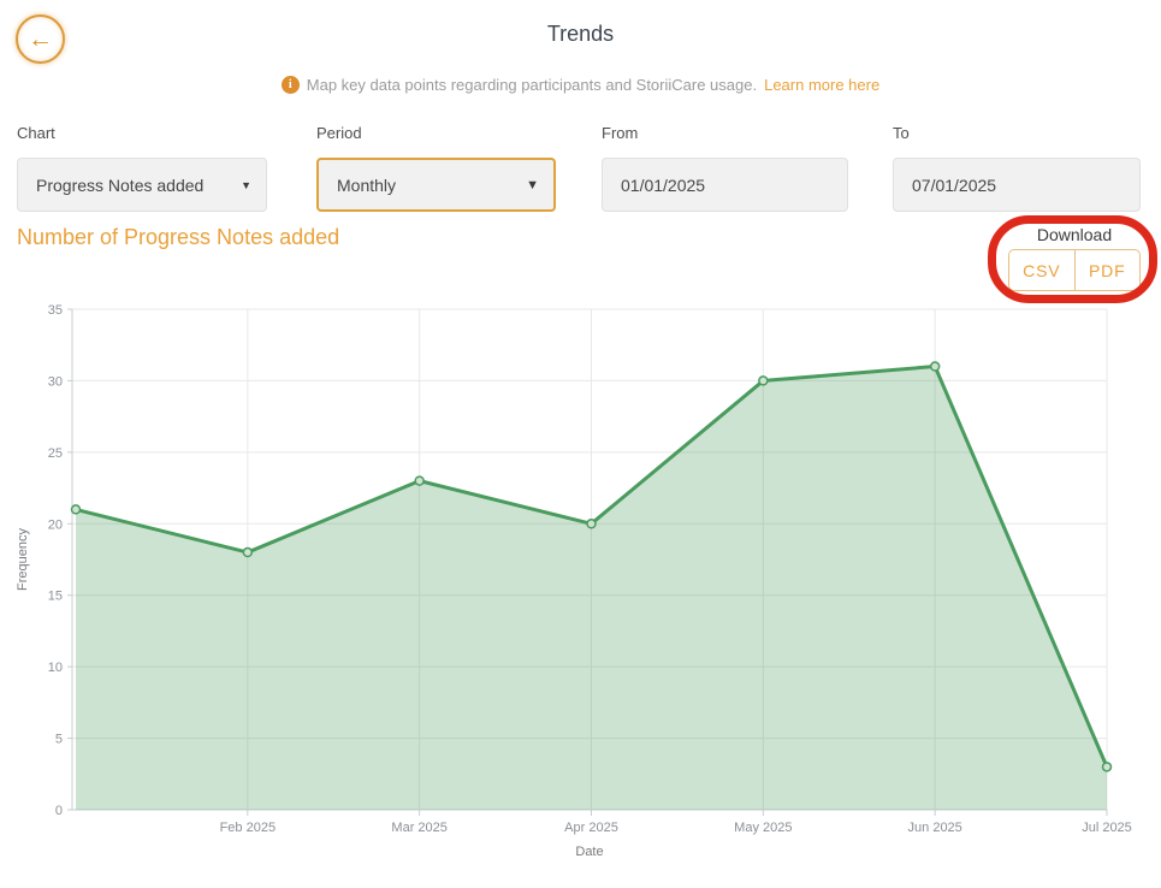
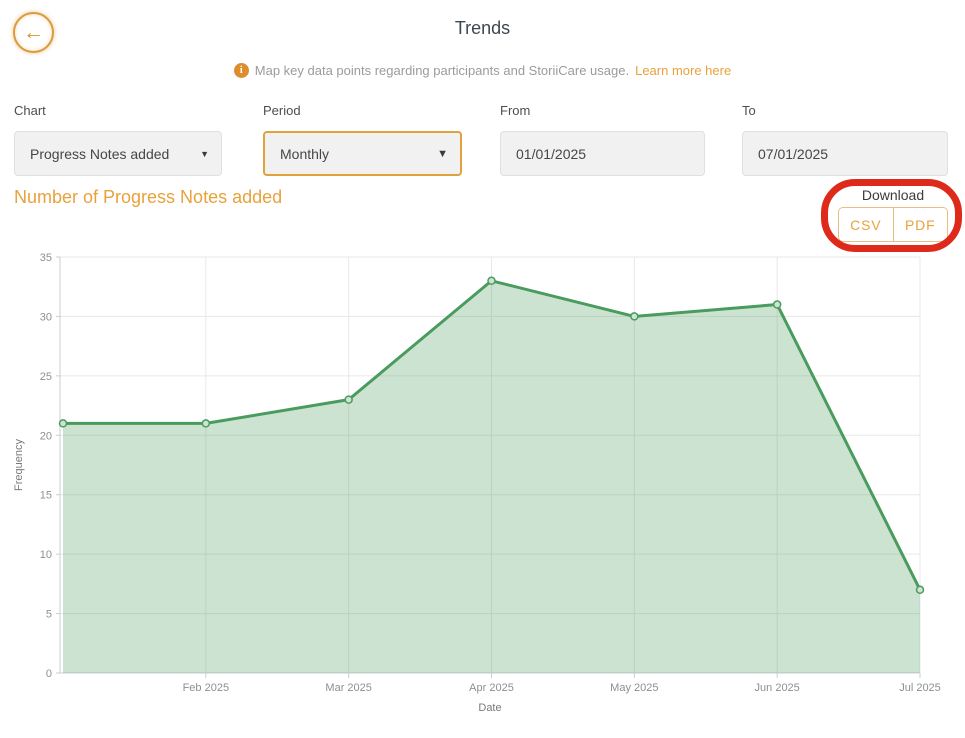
Feb 2025: 18 -> 21
Apr 2025: 20 -> 33
Jul 2025: 3 -> 7
